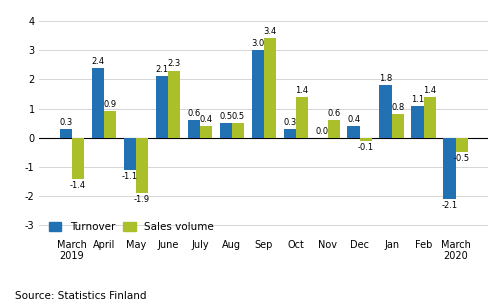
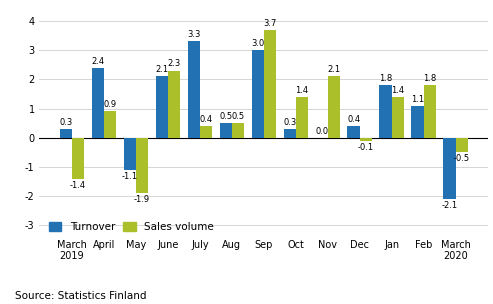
Turnover/July: 0.6 -> 3.3
Sales volume/Sep: 3.4 -> 3.7
Sales volume/Nov: 0.6 -> 2.1
Sales volume/Jan: 0.8 -> 1.4
Sales volume/Feb: 1.4 -> 1.8
